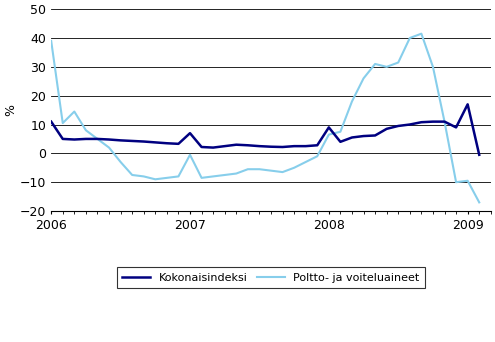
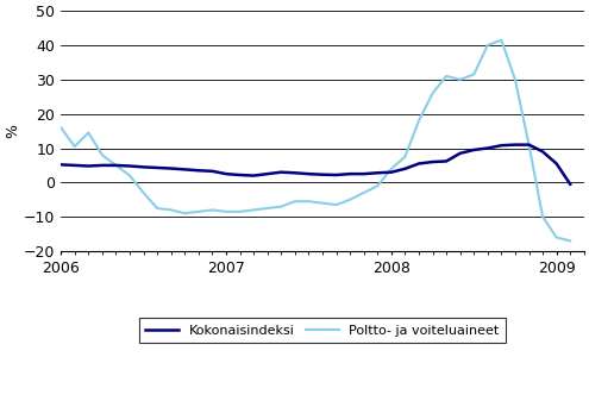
Kokonaisindeksi/2006: 11.0 -> 5.2
Poltto- ja voiteluaineet/2006: 39.0 -> 16.0
Kokonaisindeksi/2007: 7.0 -> 2.5
Poltto- ja voiteluaineet/2007: -0.5 -> -8.5
Kokonaisindeksi/2008: 9.0 -> 3.0
Poltto- ja voiteluaineet/2008: 6.5 -> 4.0
Kokonaisindeksi/2009: 17.0 -> 5.5
Poltto- ja voiteluaineet/2009: -9.5 -> -16.0
